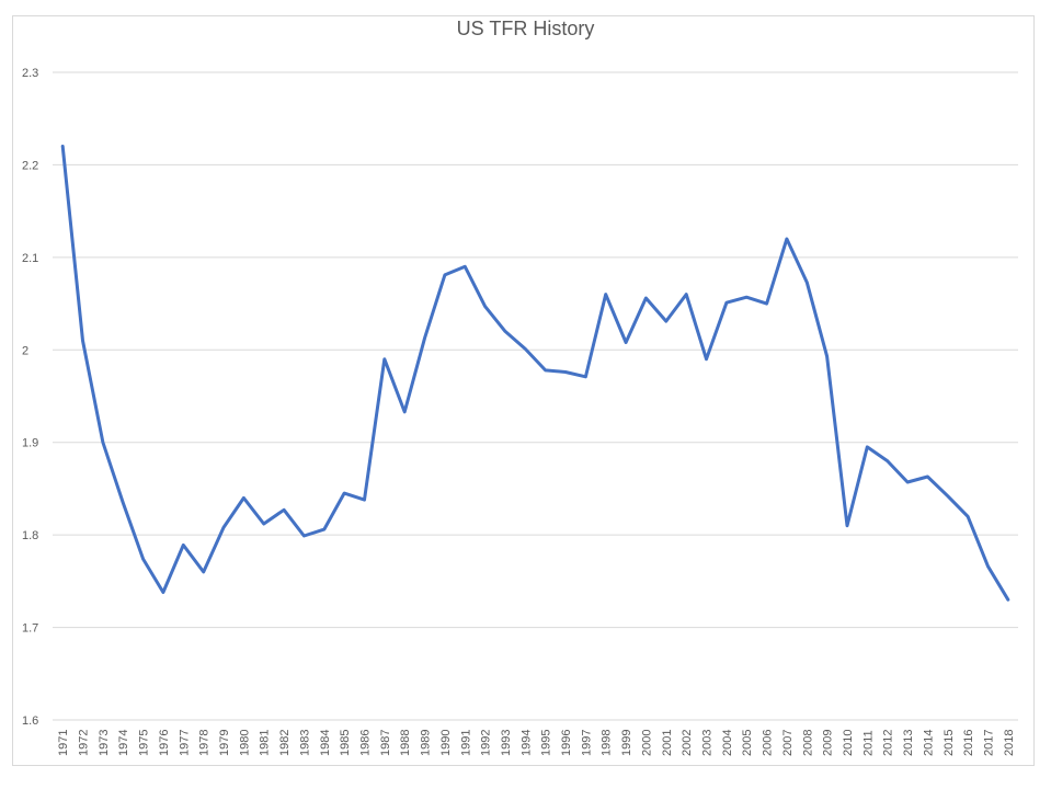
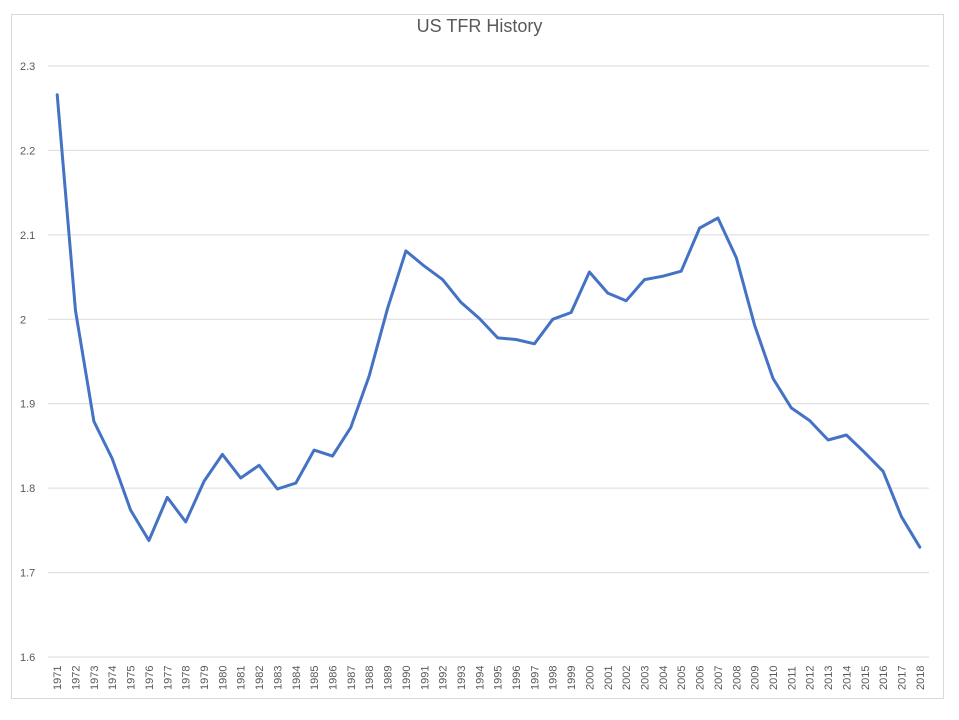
1971: 2.22 -> 2.27
1973: 1.90 -> 1.88
1987: 1.99 -> 1.87
1991: 2.09 -> 2.06
1998: 2.06 -> 2.00
2002: 2.06 -> 2.02
2003: 1.99 -> 2.05
2006: 2.05 -> 2.11
2010: 1.81 -> 1.93
